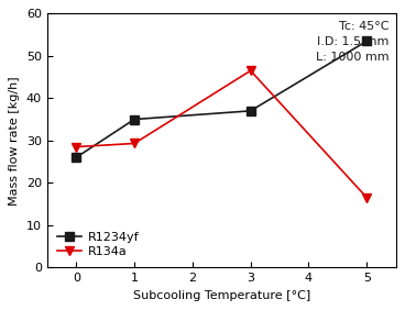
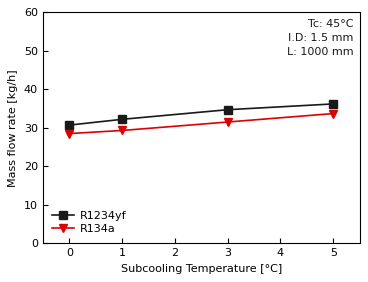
R1234yf/0: 26.0 -> 30.7
R1234yf/1: 35.0 -> 32.2
R1234yf/3: 37.0 -> 34.7
R134a/3: 46.5 -> 31.5
R1234yf/5: 53.5 -> 36.2
R134a/5: 16.5 -> 33.7
